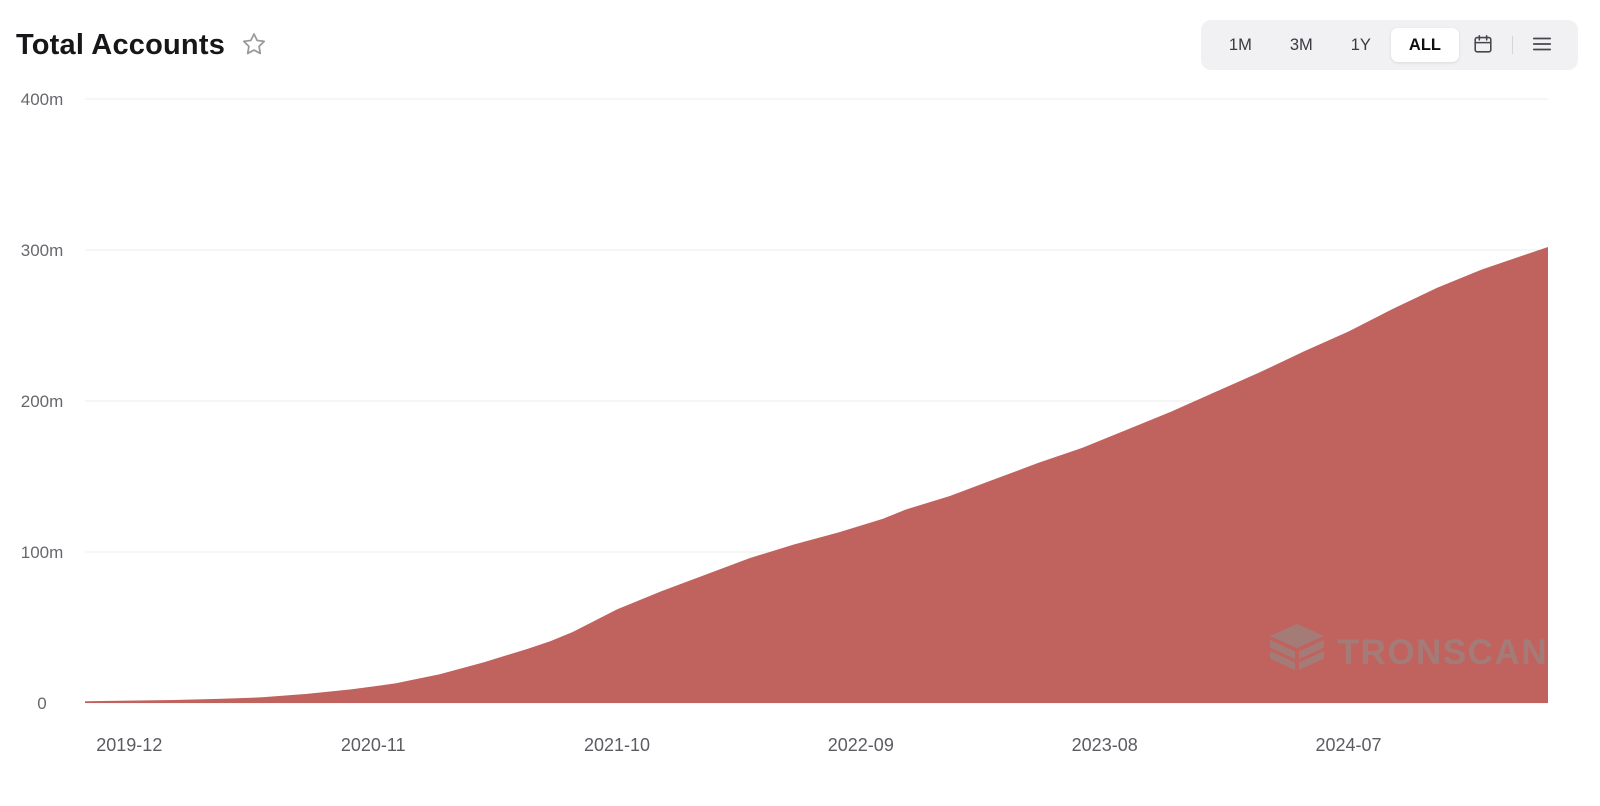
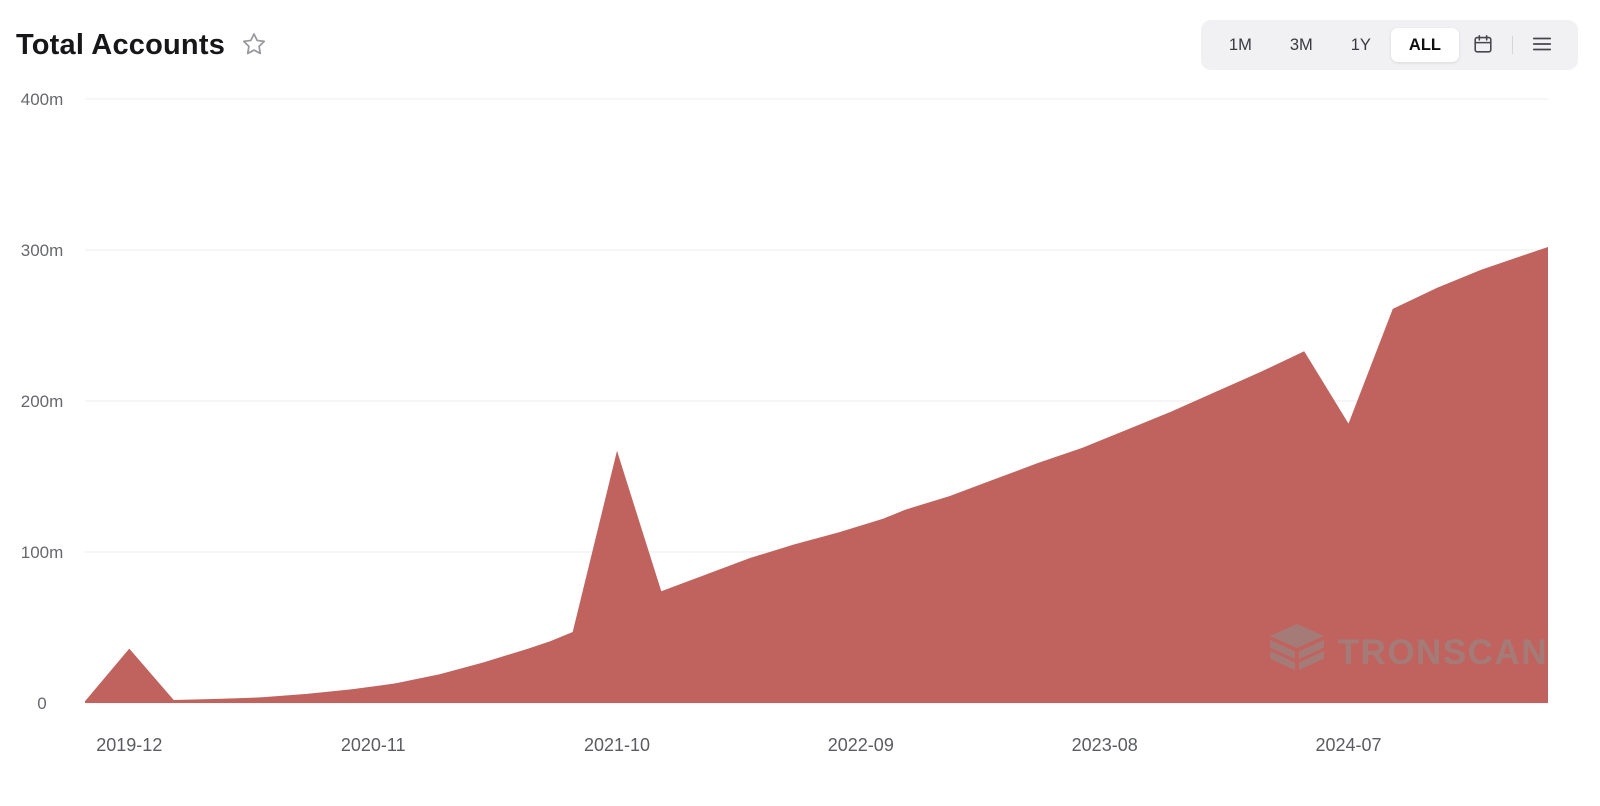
2019-12: 2m -> 36m
2021-10: 62m -> 167m
2024-07: 246m -> 185m
